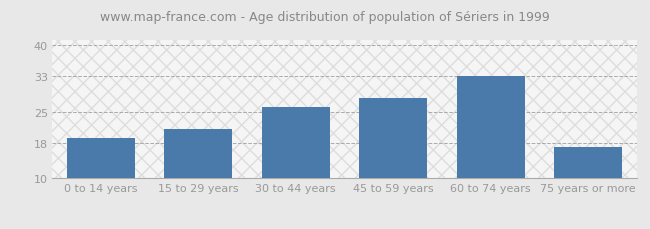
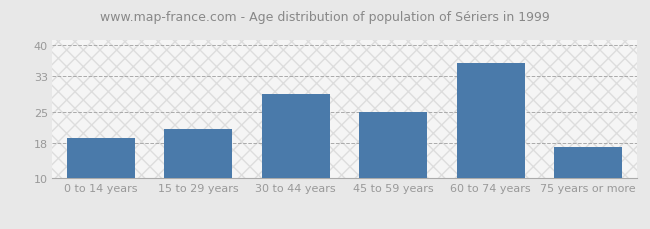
30 to 44 years: 26 -> 29
45 to 59 years: 28 -> 25
60 to 74 years: 33 -> 36
